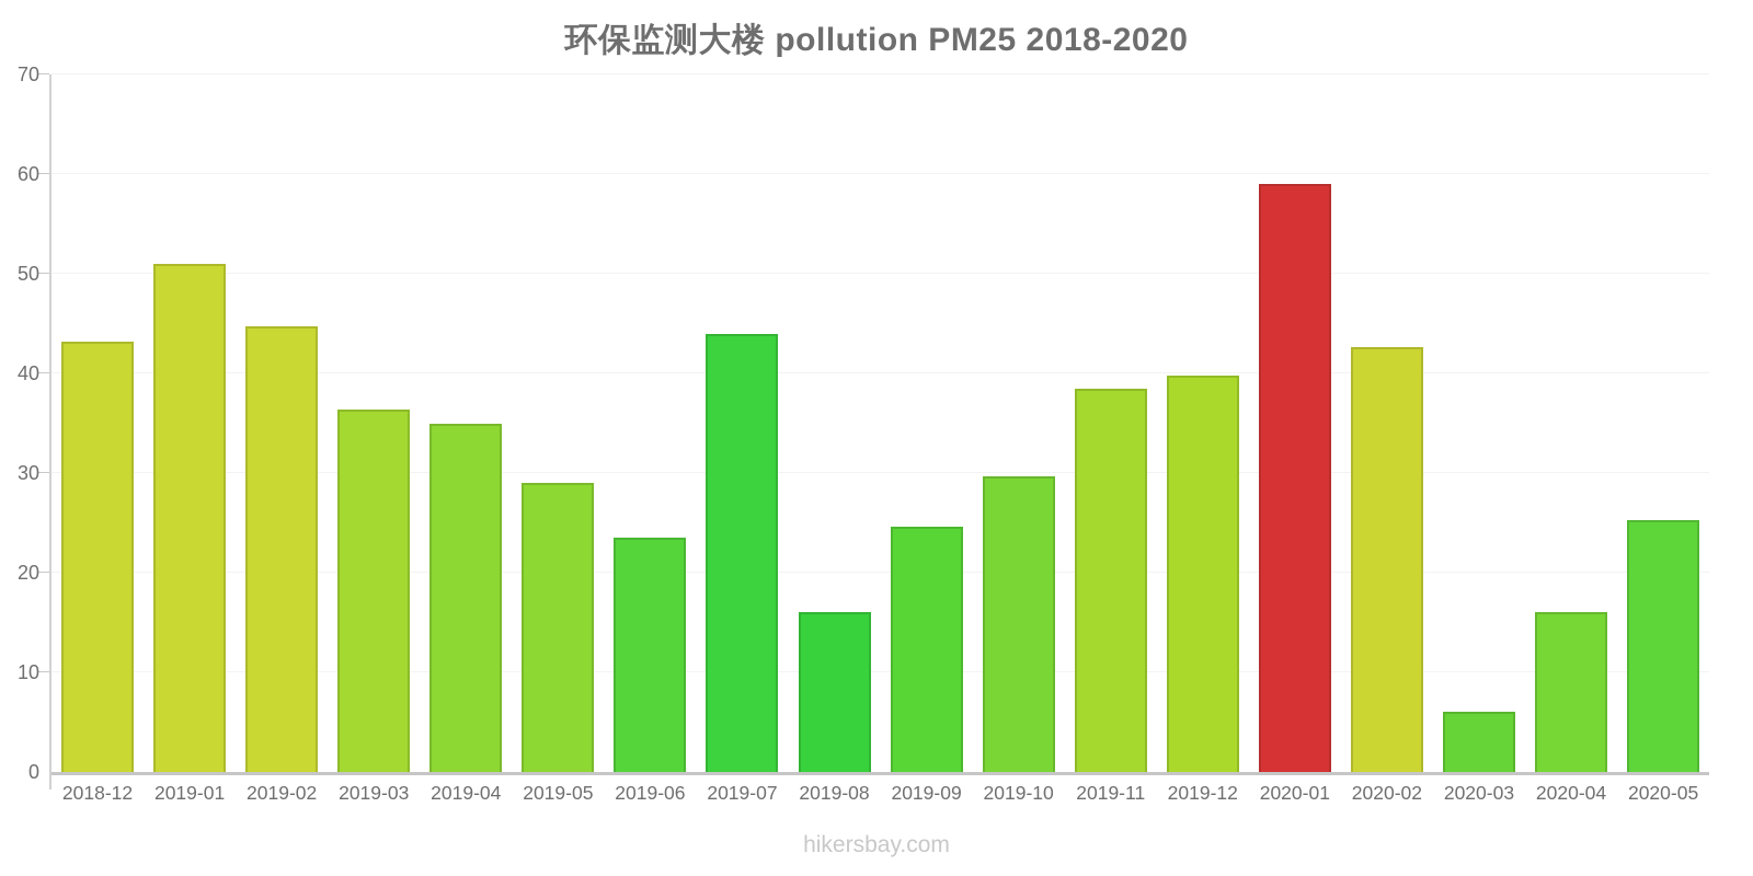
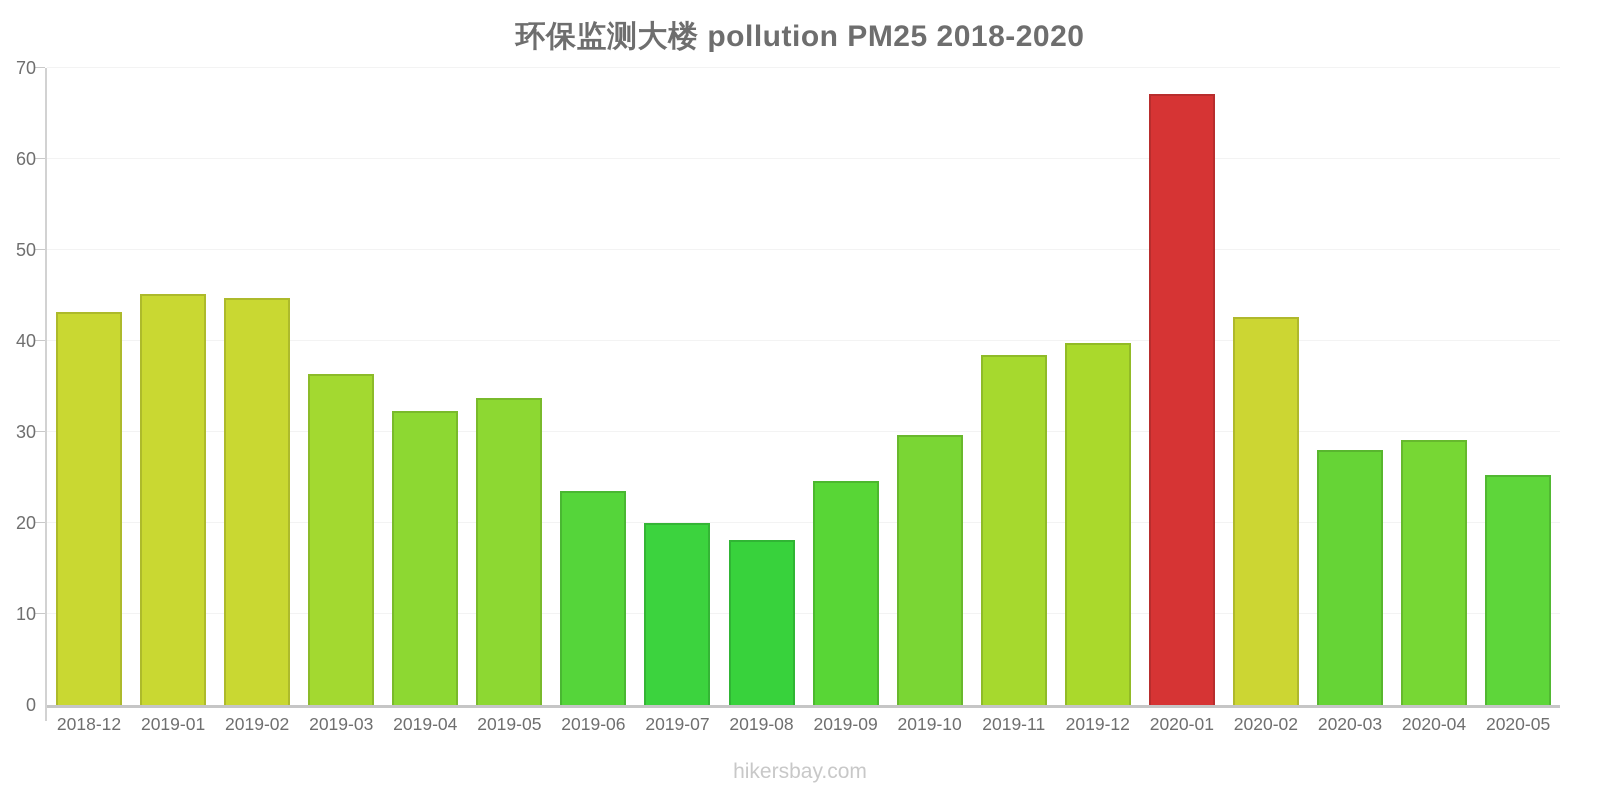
2019-01: 51 -> 45
2019-04: 35 -> 32
2019-05: 29 -> 34
2019-07: 44 -> 20
2019-08: 16 -> 18
2020-01: 59 -> 67
2020-03: 6 -> 28
2020-04: 16 -> 29
